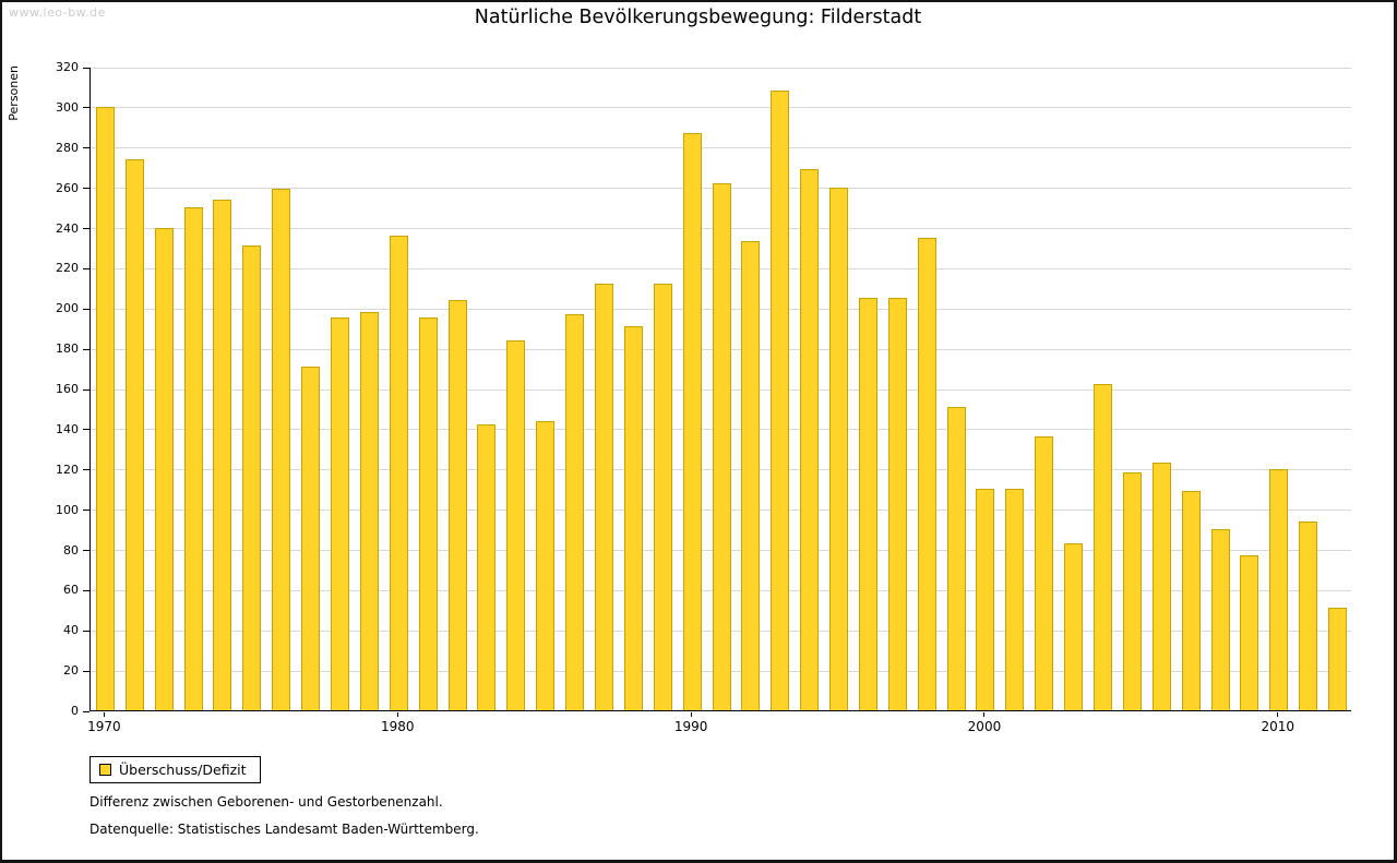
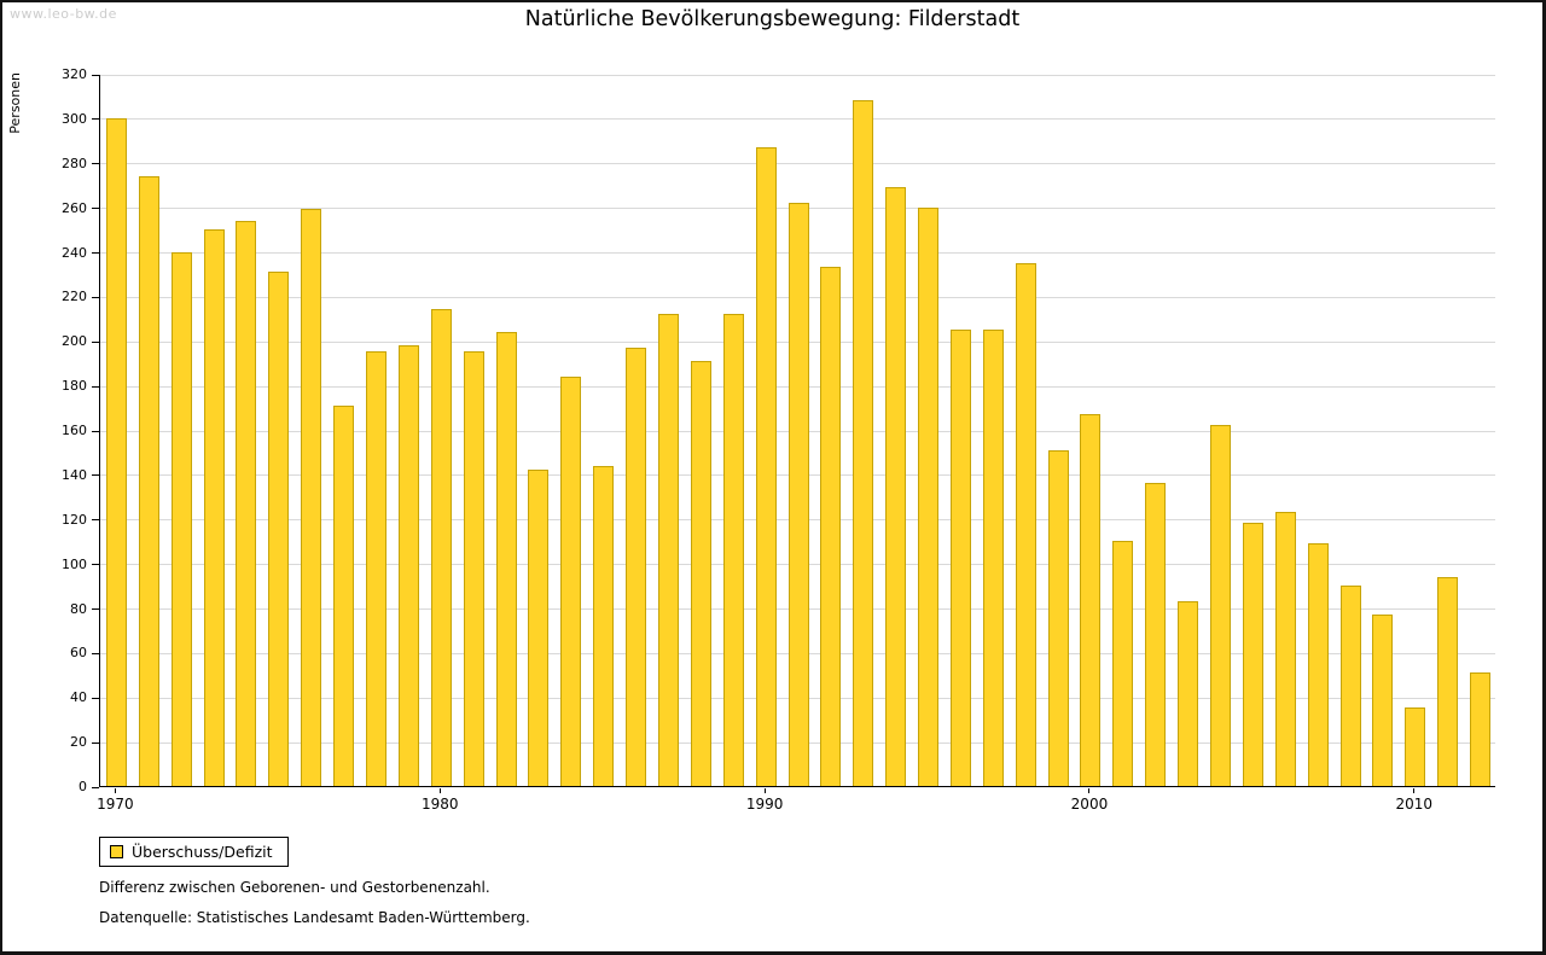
1980: 236 -> 214
2000: 110 -> 167
2010: 120 -> 35
